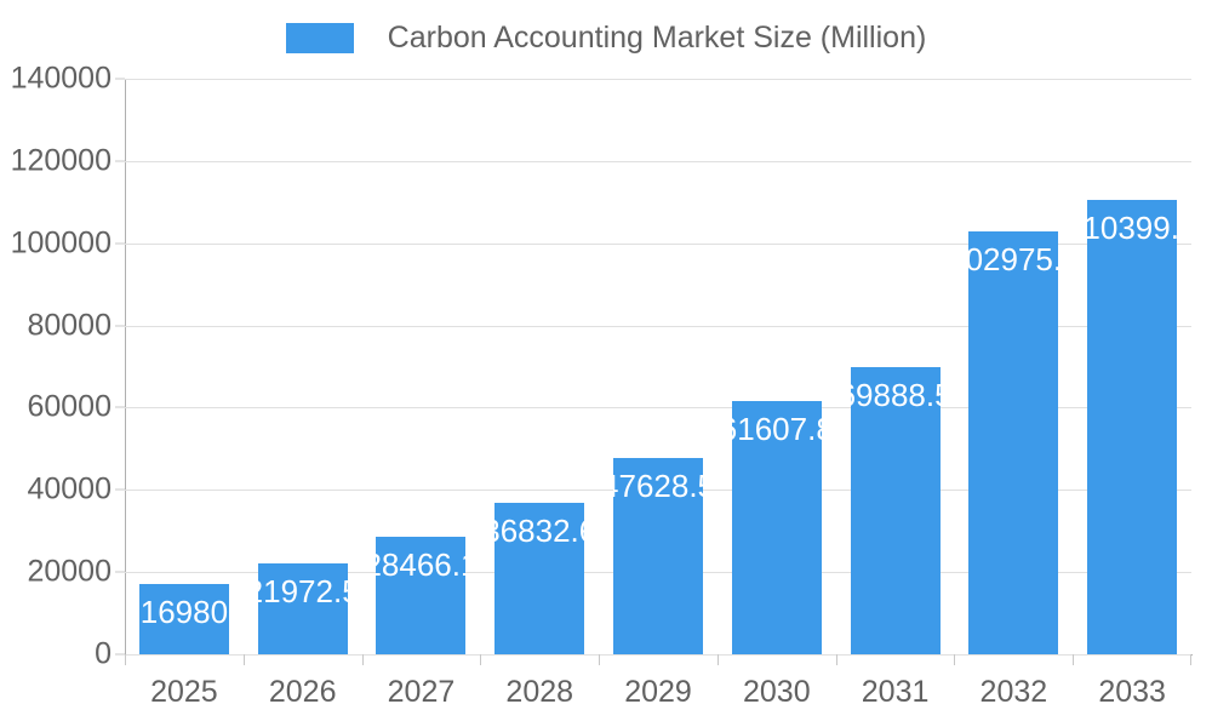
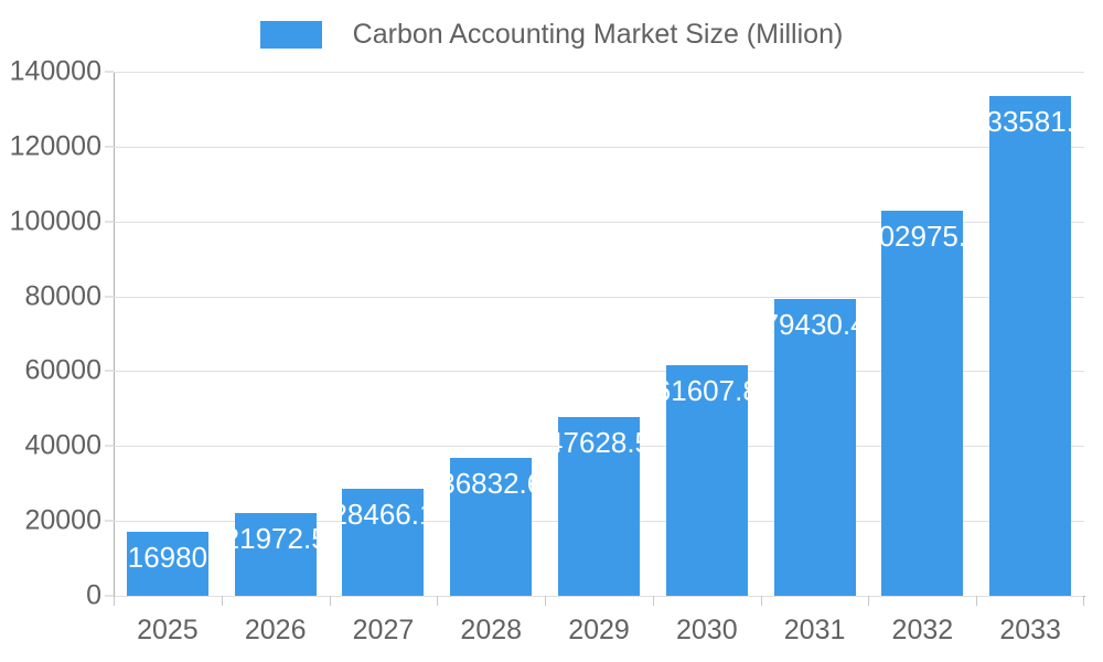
2031: 69888.5 -> 79430.4
2033: 110399.5 -> 133581.8
